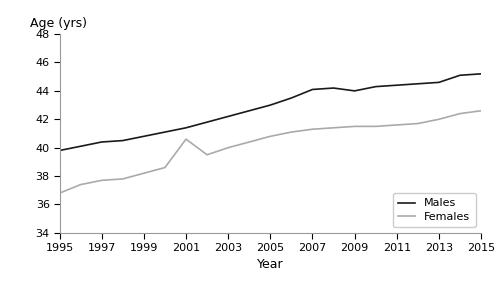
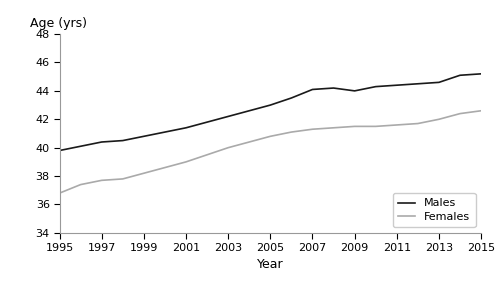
Females/2001: 40.6 -> 39.0
